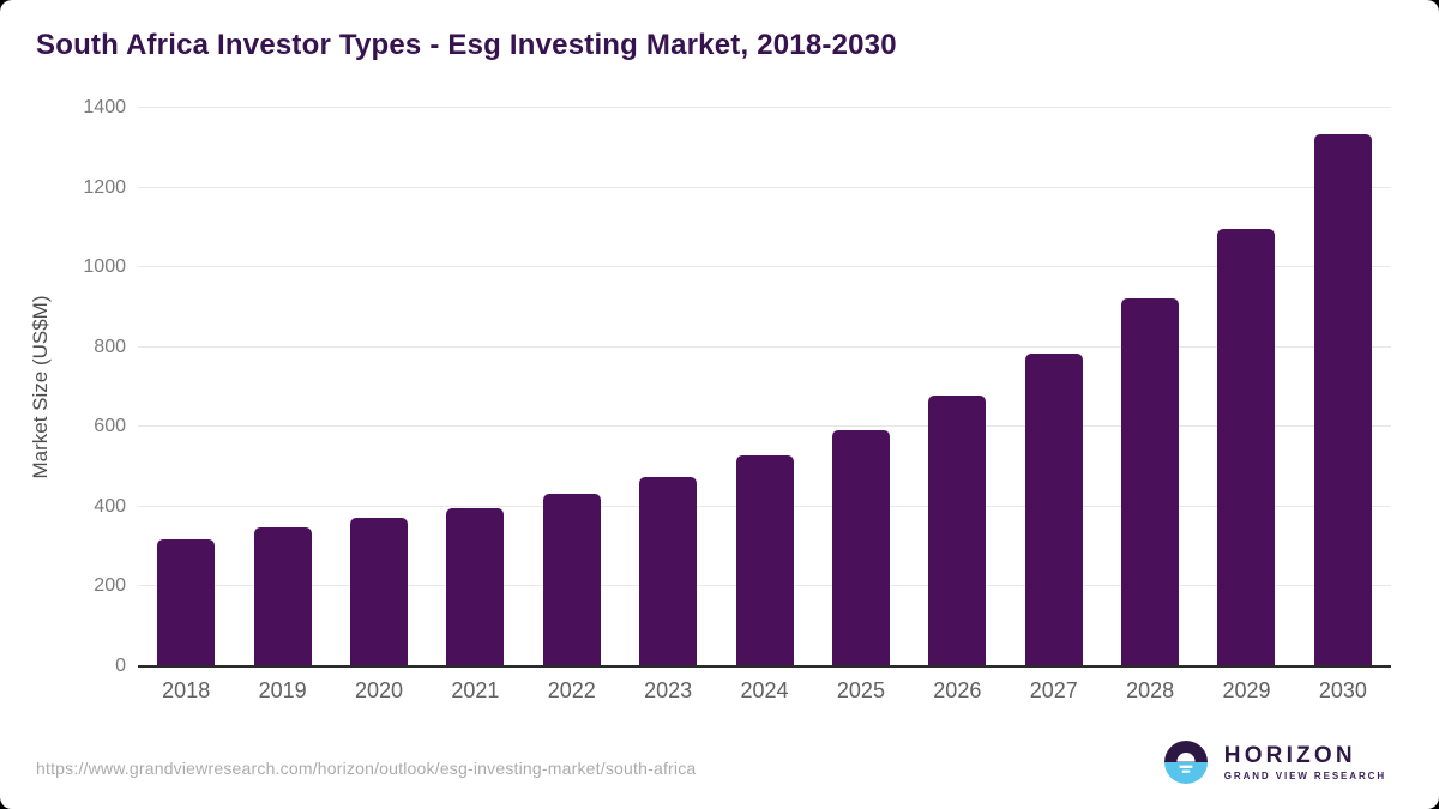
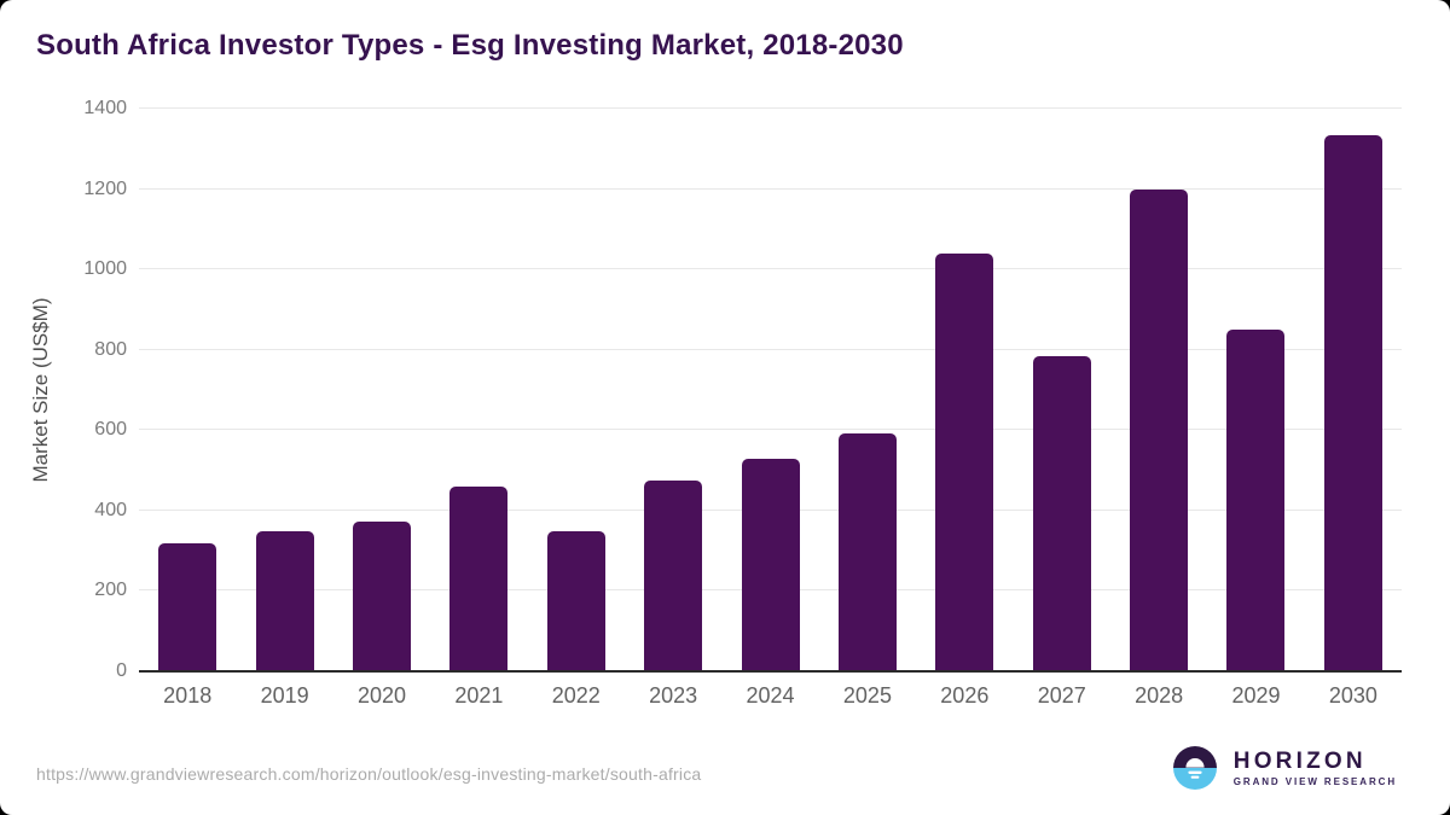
2021: 400 -> 460
2022: 430 -> 350
2026: 680 -> 1040
2028: 920 -> 1200
2029: 1100 -> 850
